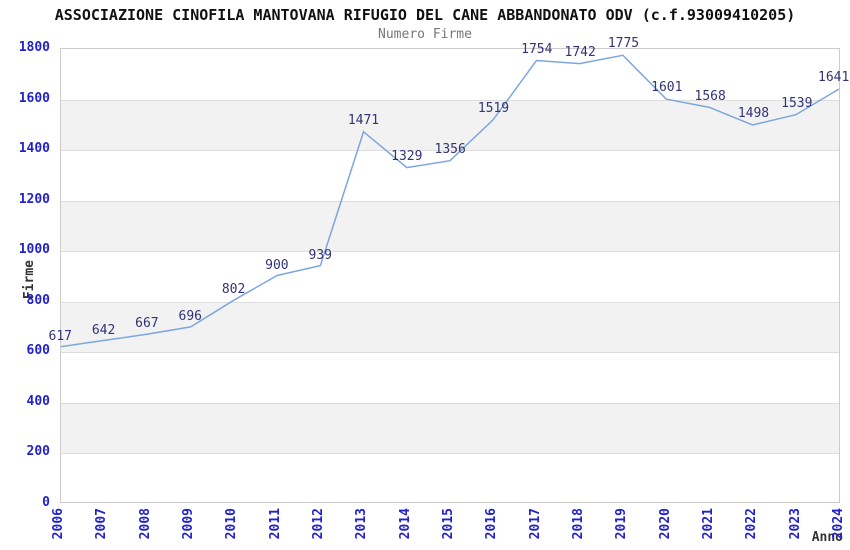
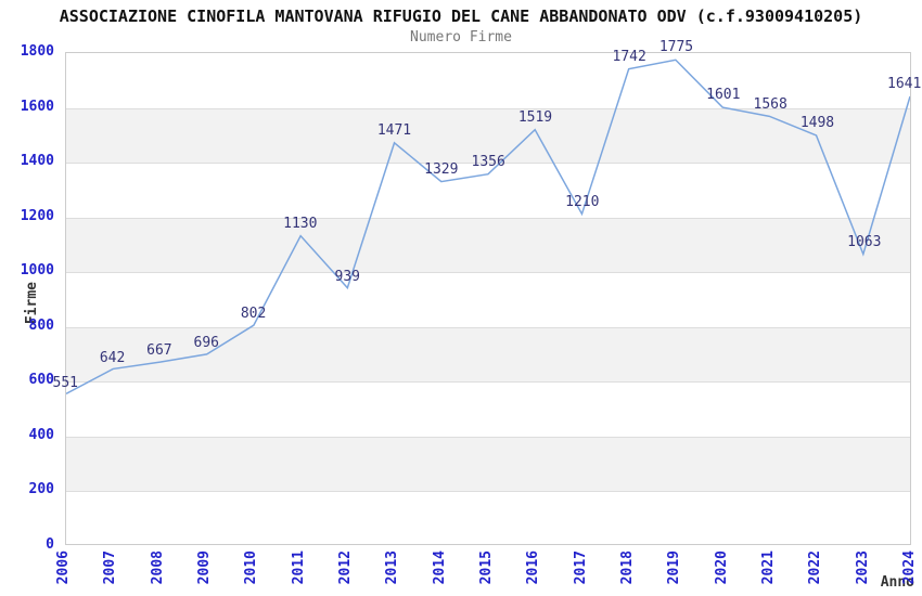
2006: 617 -> 551
2011: 900 -> 1130
2017: 1754 -> 1210
2023: 1539 -> 1063
